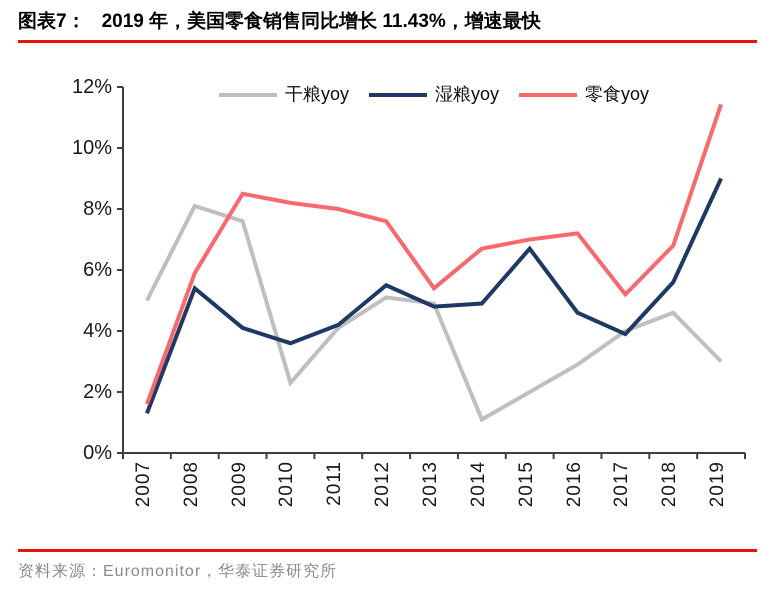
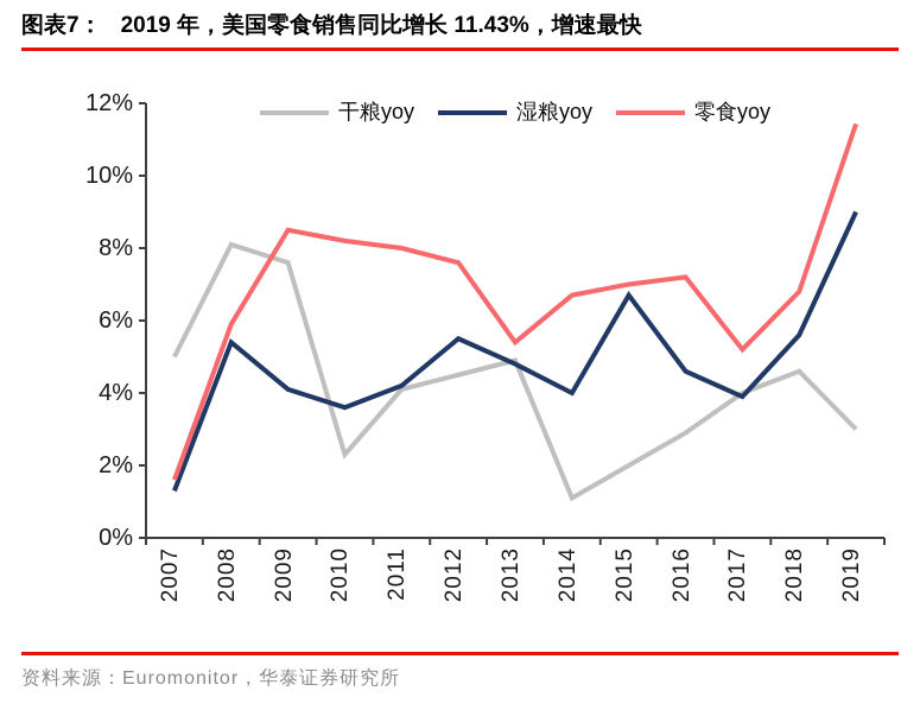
干粮yoy/2012: 5.1% -> 4.5%
湿粮yoy/2014: 4.9% -> 4.0%
